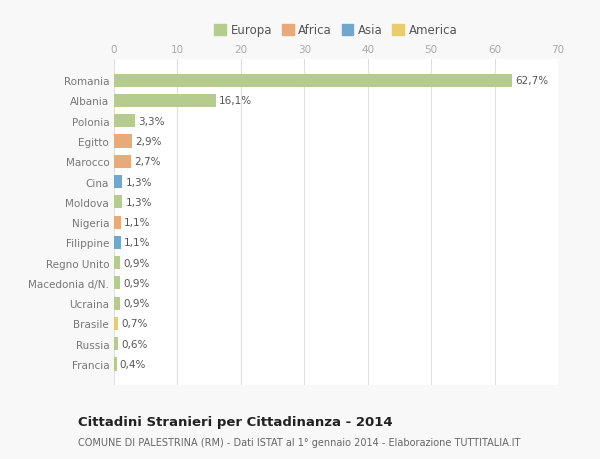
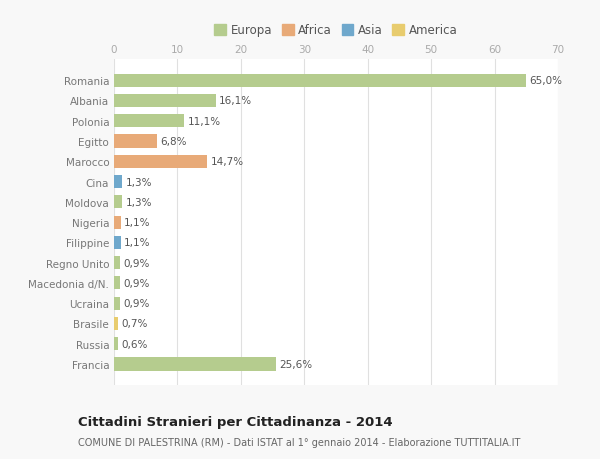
Romania: 62,7% -> 65,0%
Polonia: 3,3% -> 11,1%
Egitto: 2,9% -> 6,8%
Marocco: 2,7% -> 14,7%
Francia: 0,4% -> 25,6%
